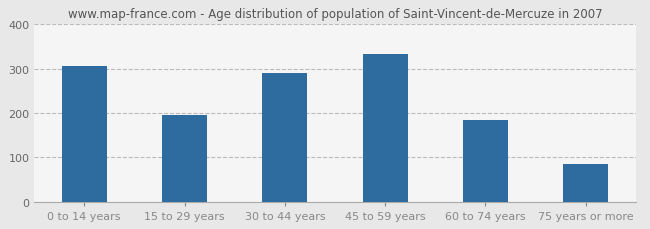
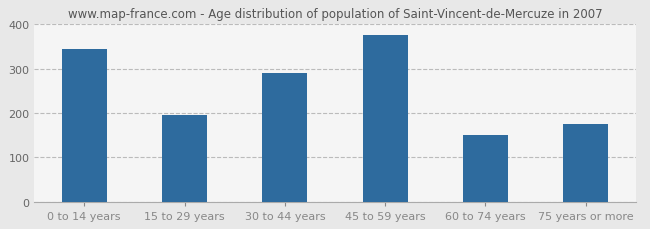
0 to 14 years: 305 -> 345
45 to 59 years: 332 -> 375
60 to 74 years: 185 -> 150
75 years or more: 85 -> 175
